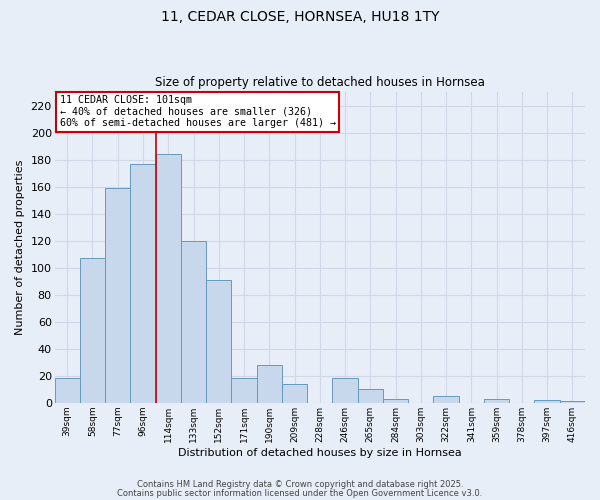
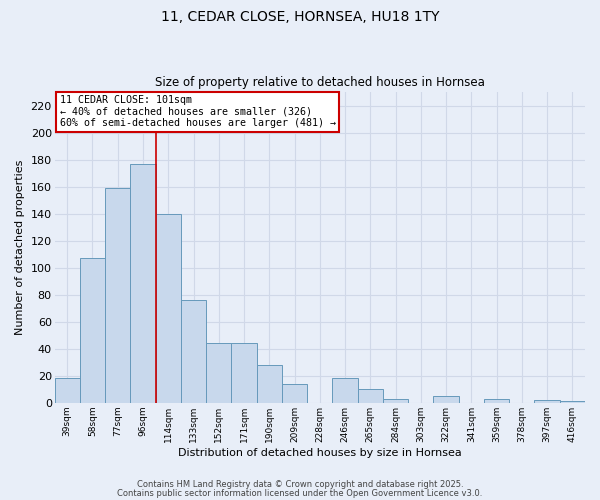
114sqm: 184 -> 140
133sqm: 120 -> 76
152sqm: 91 -> 44
171sqm: 18 -> 44
